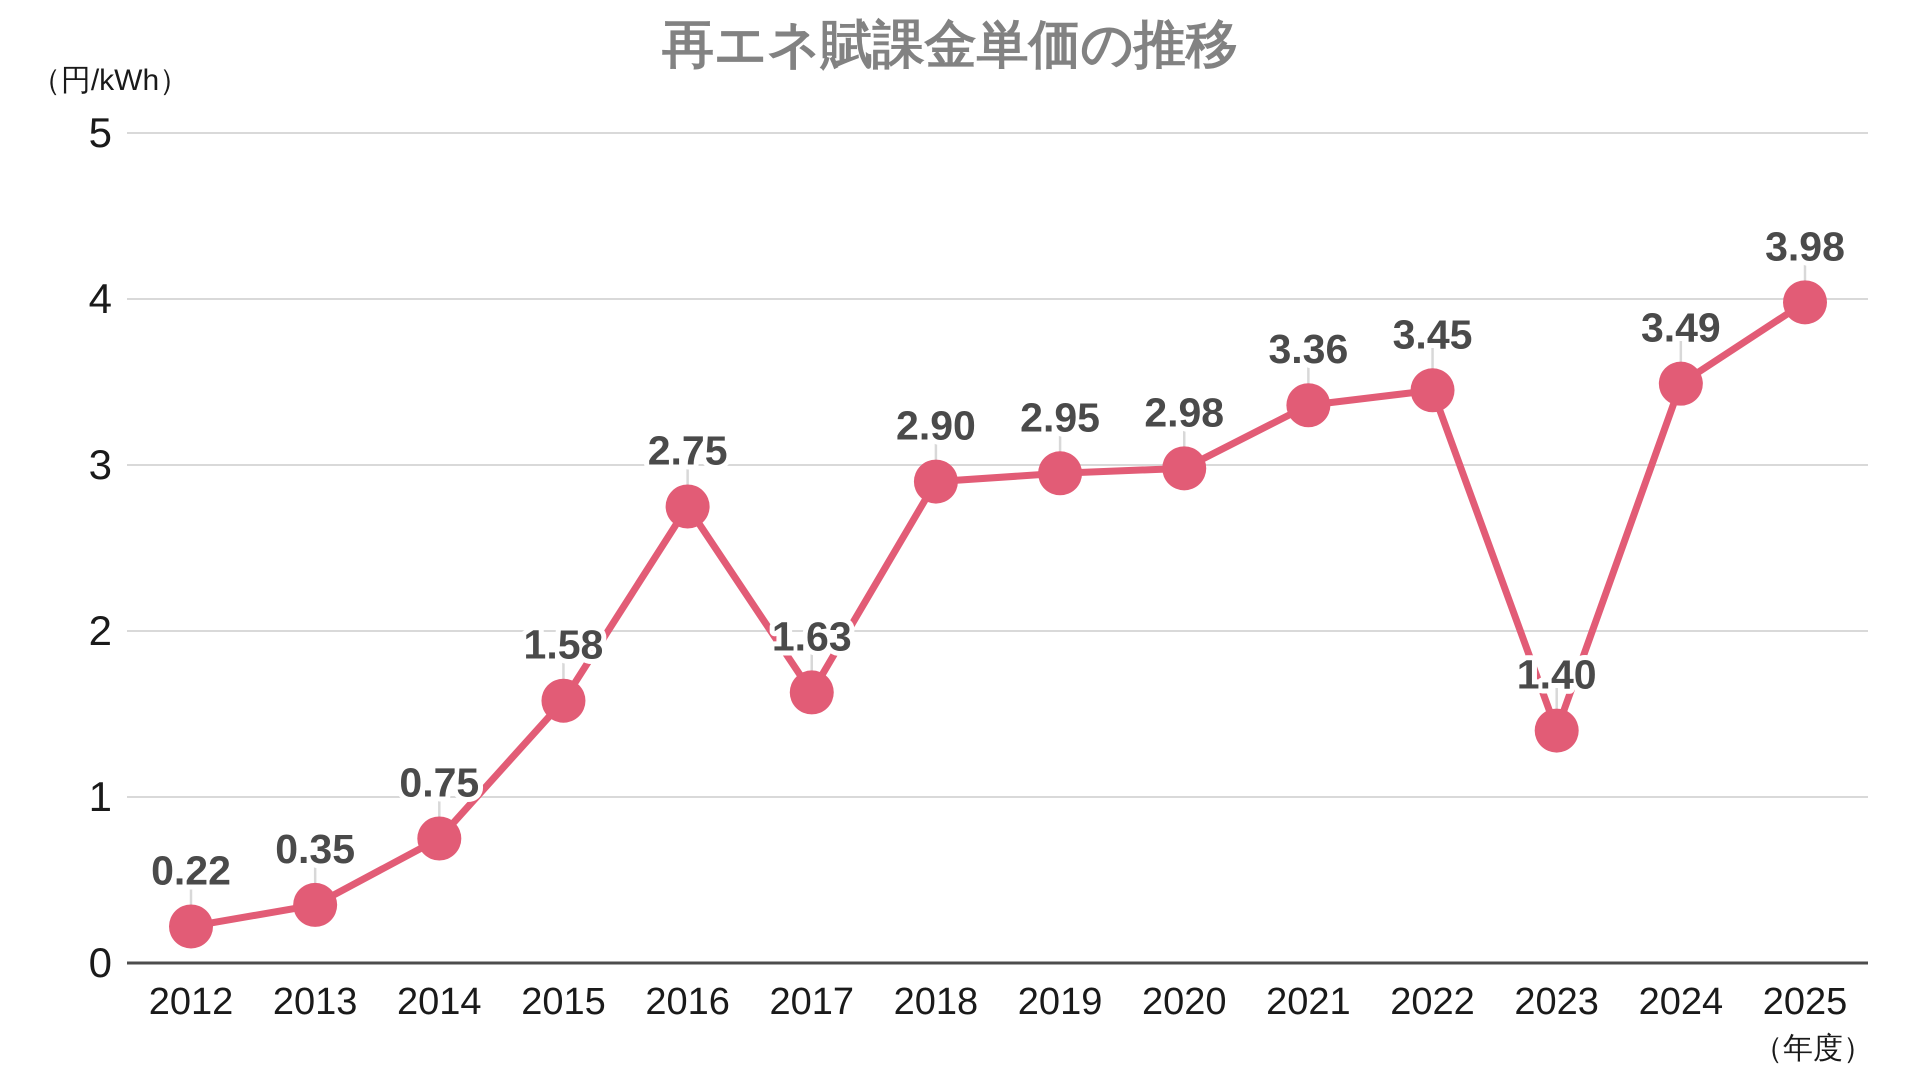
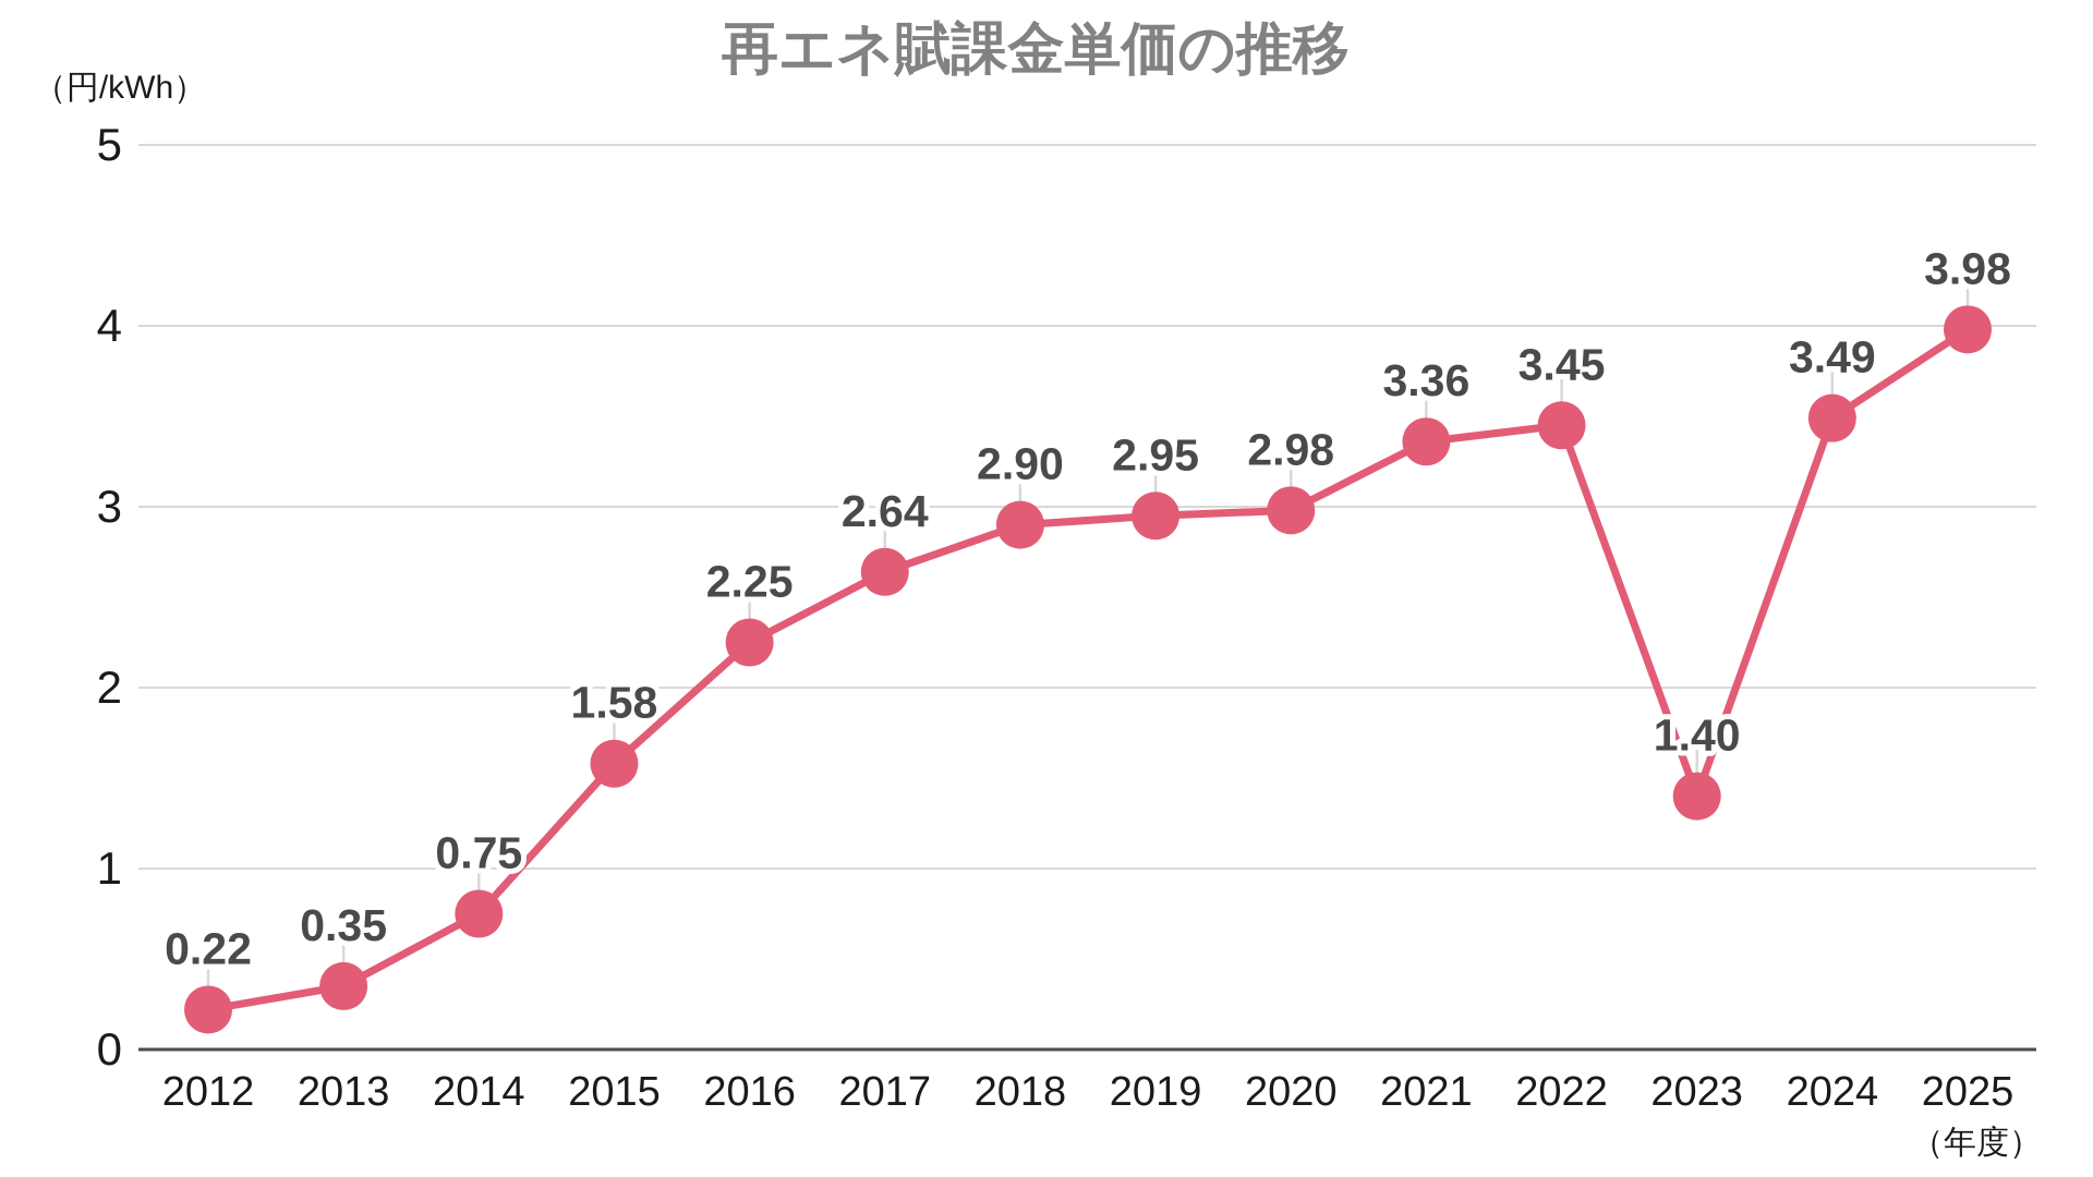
2016: 2.75 -> 2.25
2017: 1.63 -> 2.64
